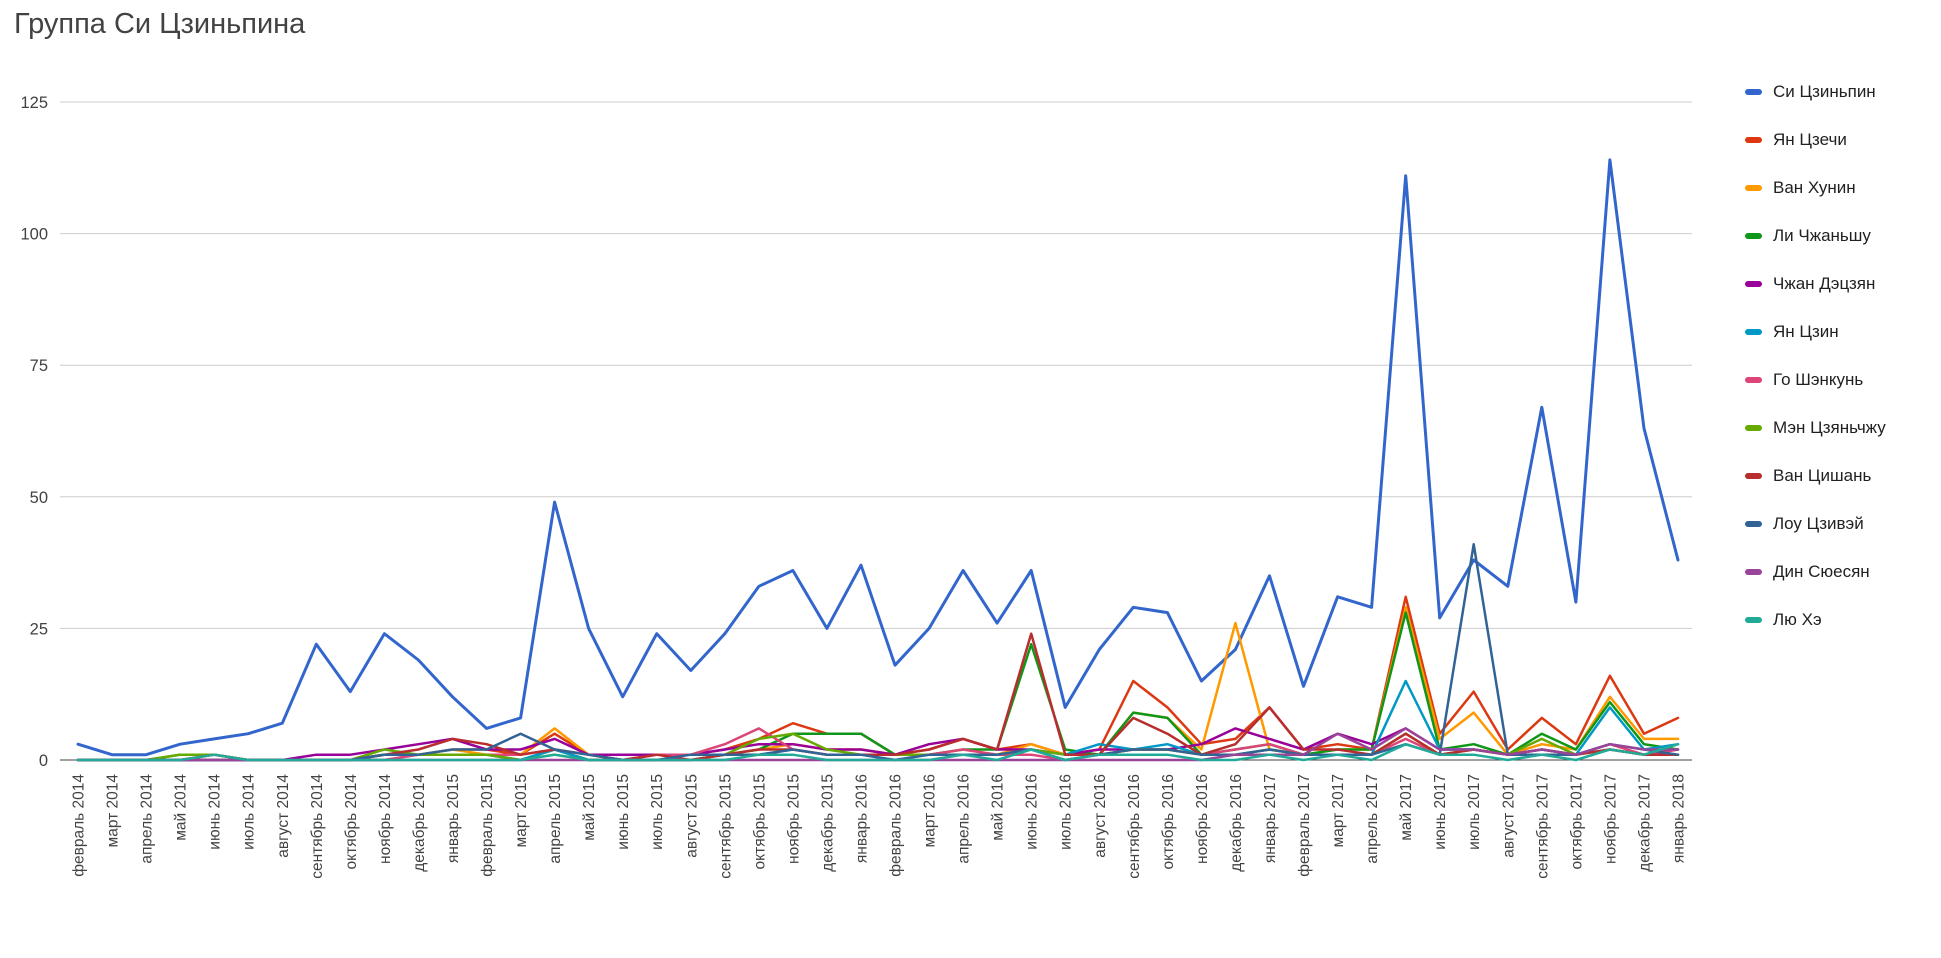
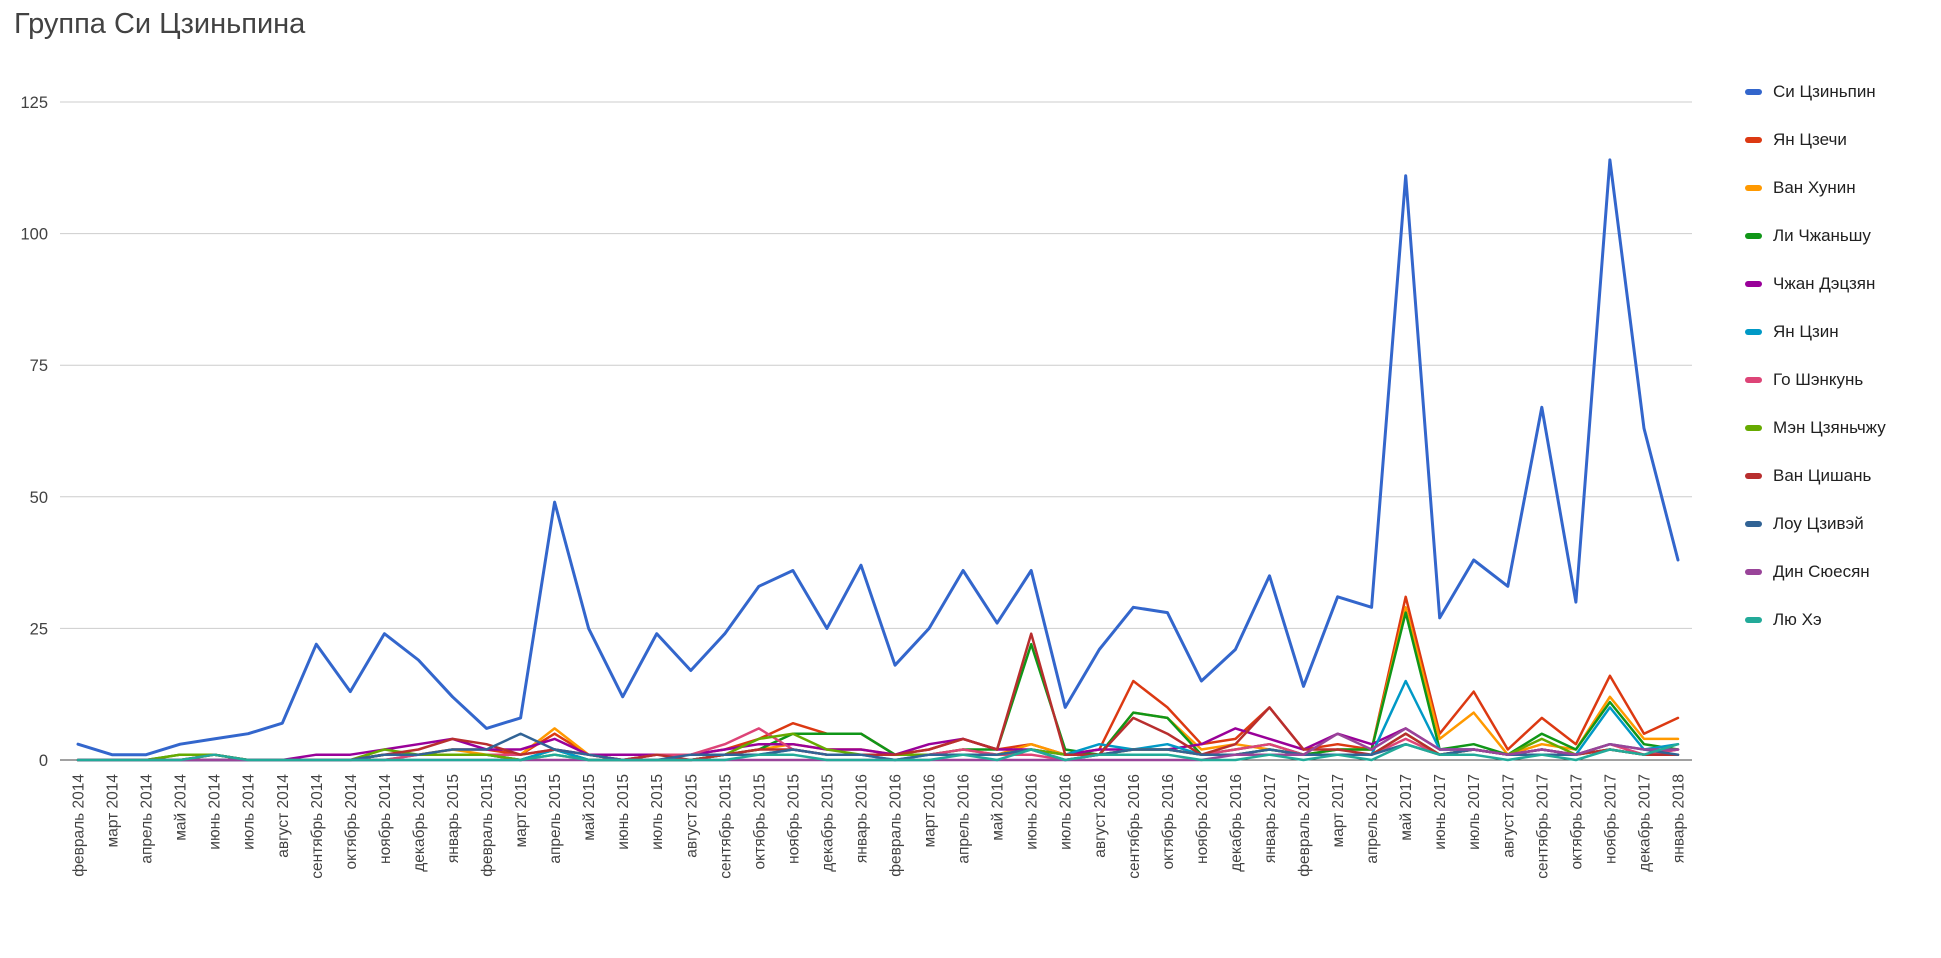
Ван Хунин/декабрь 2016: 26 -> 3
Лоу Цзивэй/июль 2017: 41 -> 2
